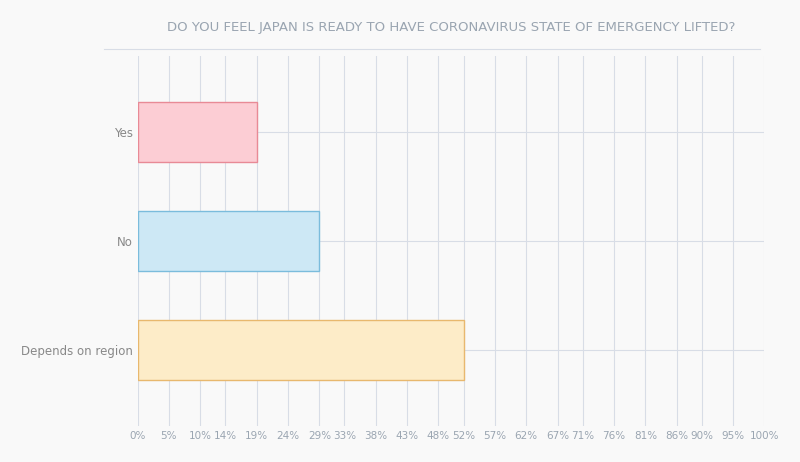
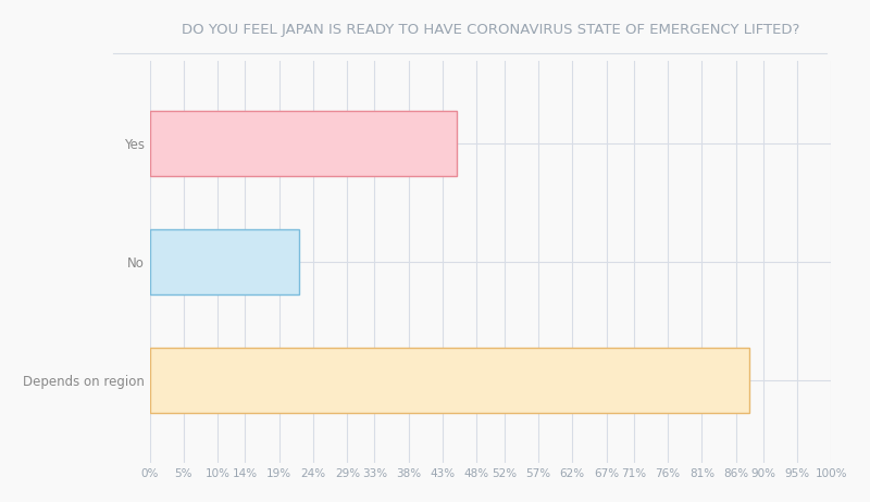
Yes: 19% -> 45%
No: 29% -> 22%
Depends on region: 52% -> 88%
